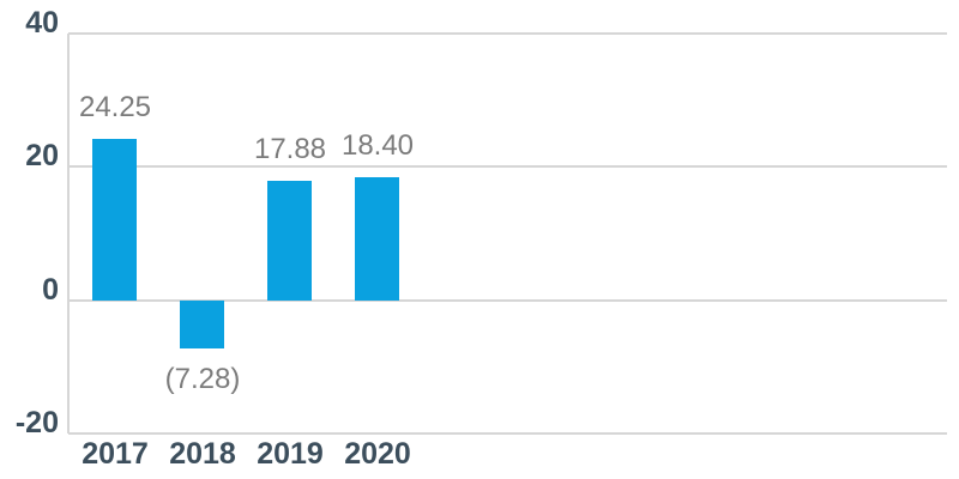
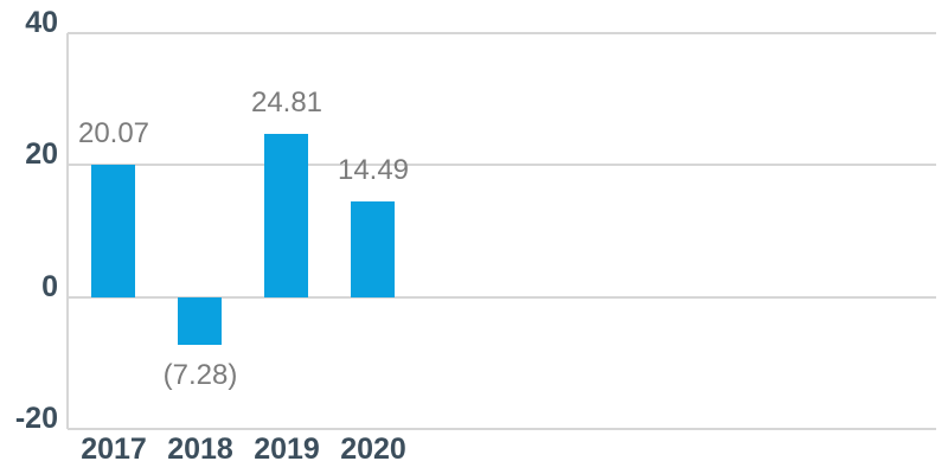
2017: 24.25 -> 20.07
2019: 17.88 -> 24.81
2020: 18.40 -> 14.49
